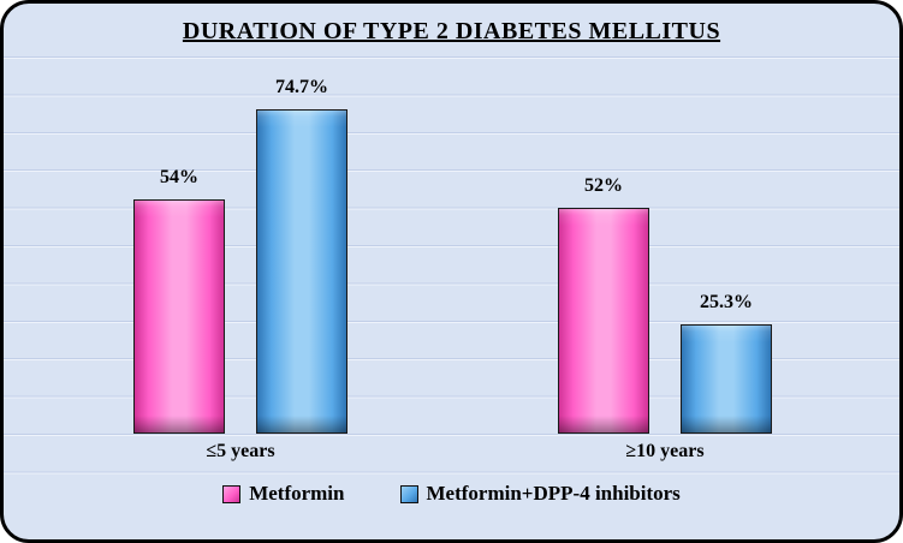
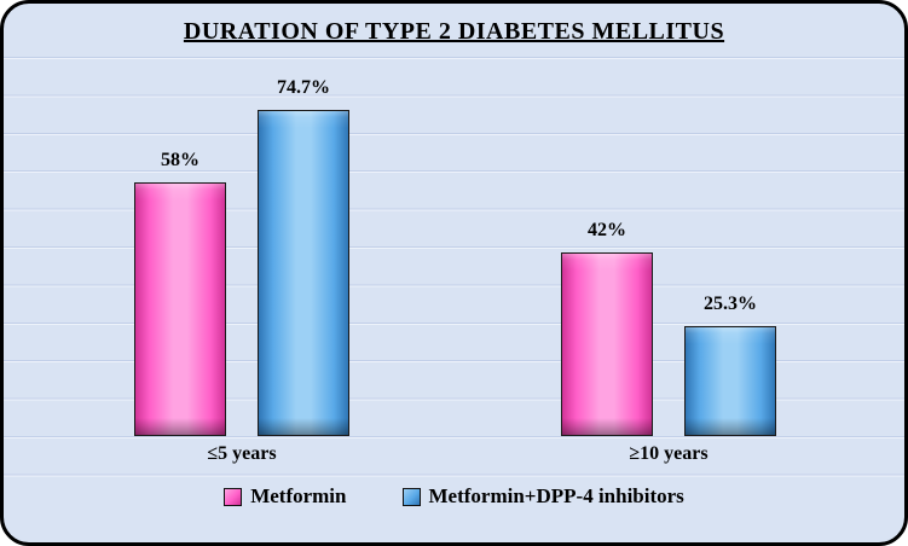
Metformin/≤5 years: 54% -> 58%
Metformin/≥10 years: 52% -> 42%
